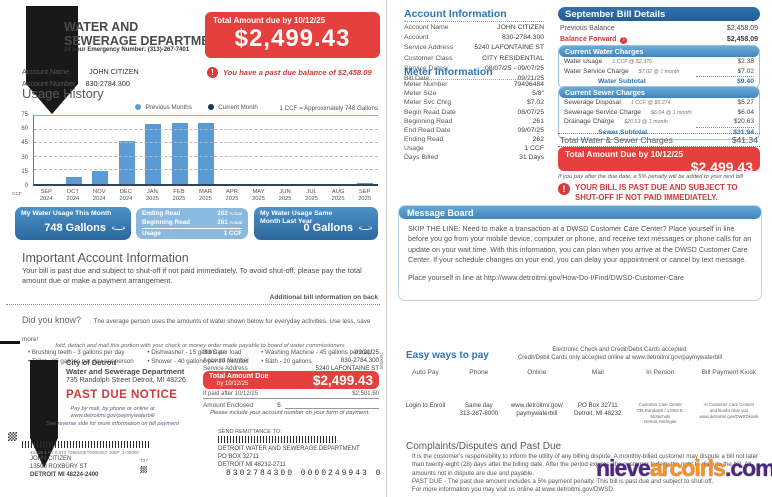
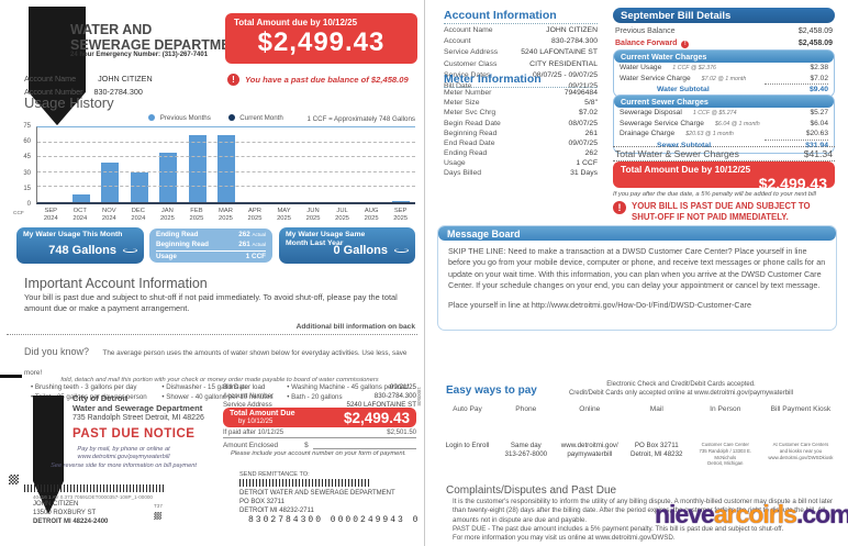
NOV 2024: 10 -> 40
DEC 2024: 50 -> 30
JAN 2025: 70 -> 50
